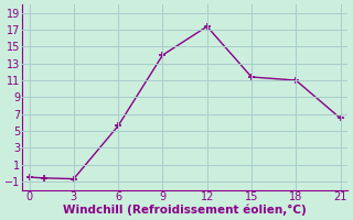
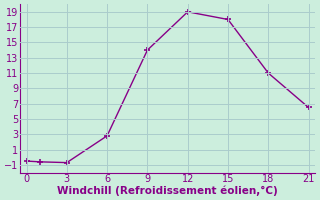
6: 5.6 -> 2.8
12: 17.4 -> 19.0
15: 11.4 -> 18.0
